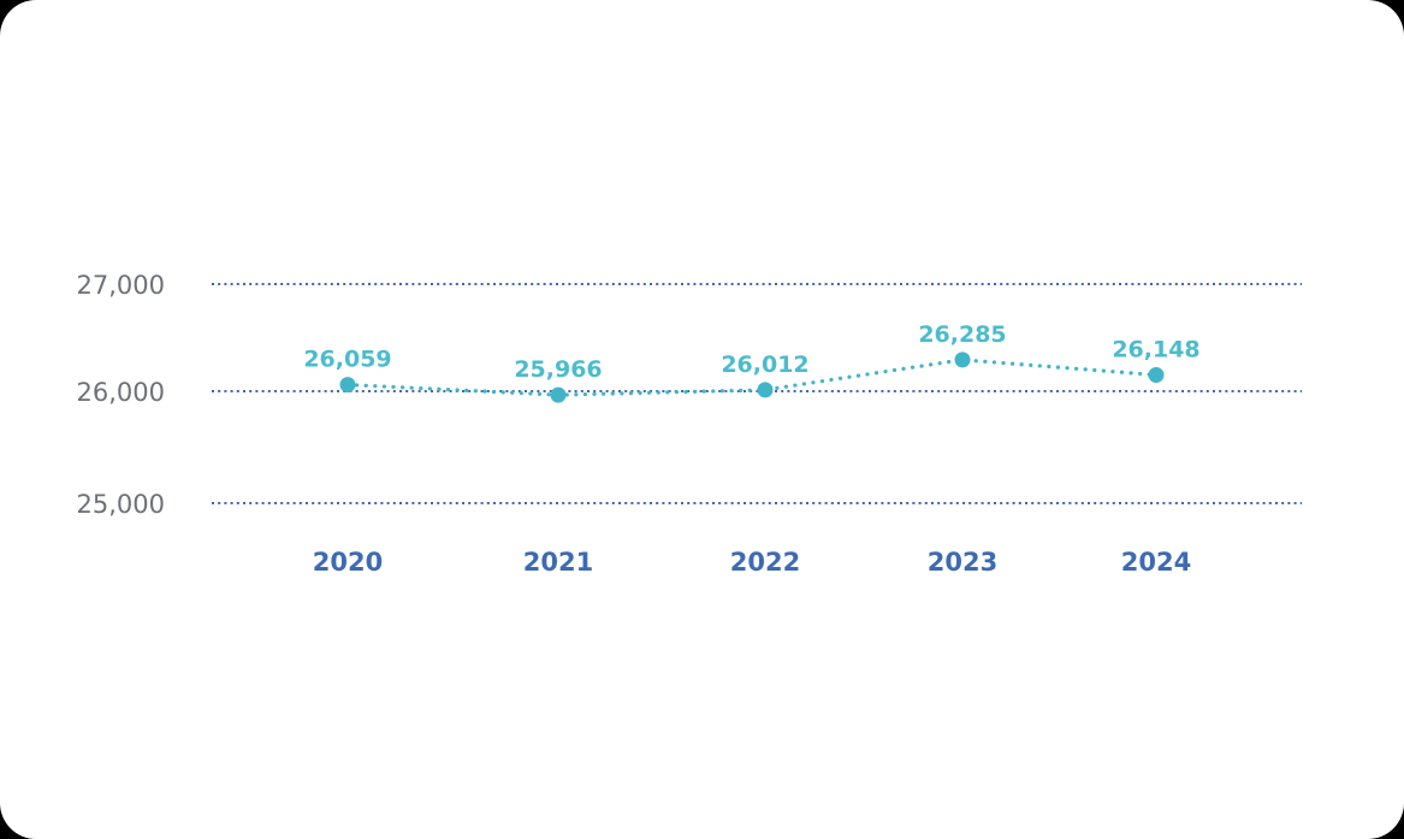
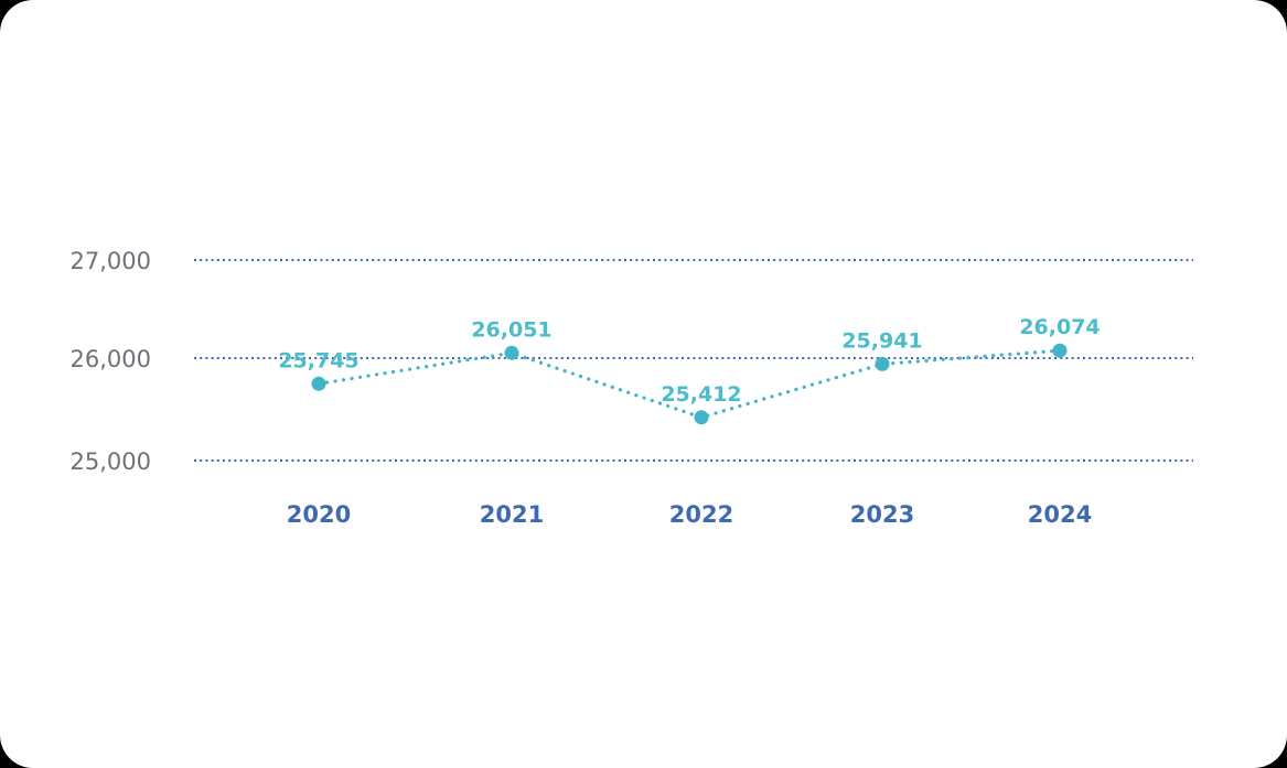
2020: 26,059 -> 25,745
2021: 25,966 -> 26,051
2022: 26,012 -> 25,412
2023: 26,285 -> 25,941
2024: 26,148 -> 26,074
